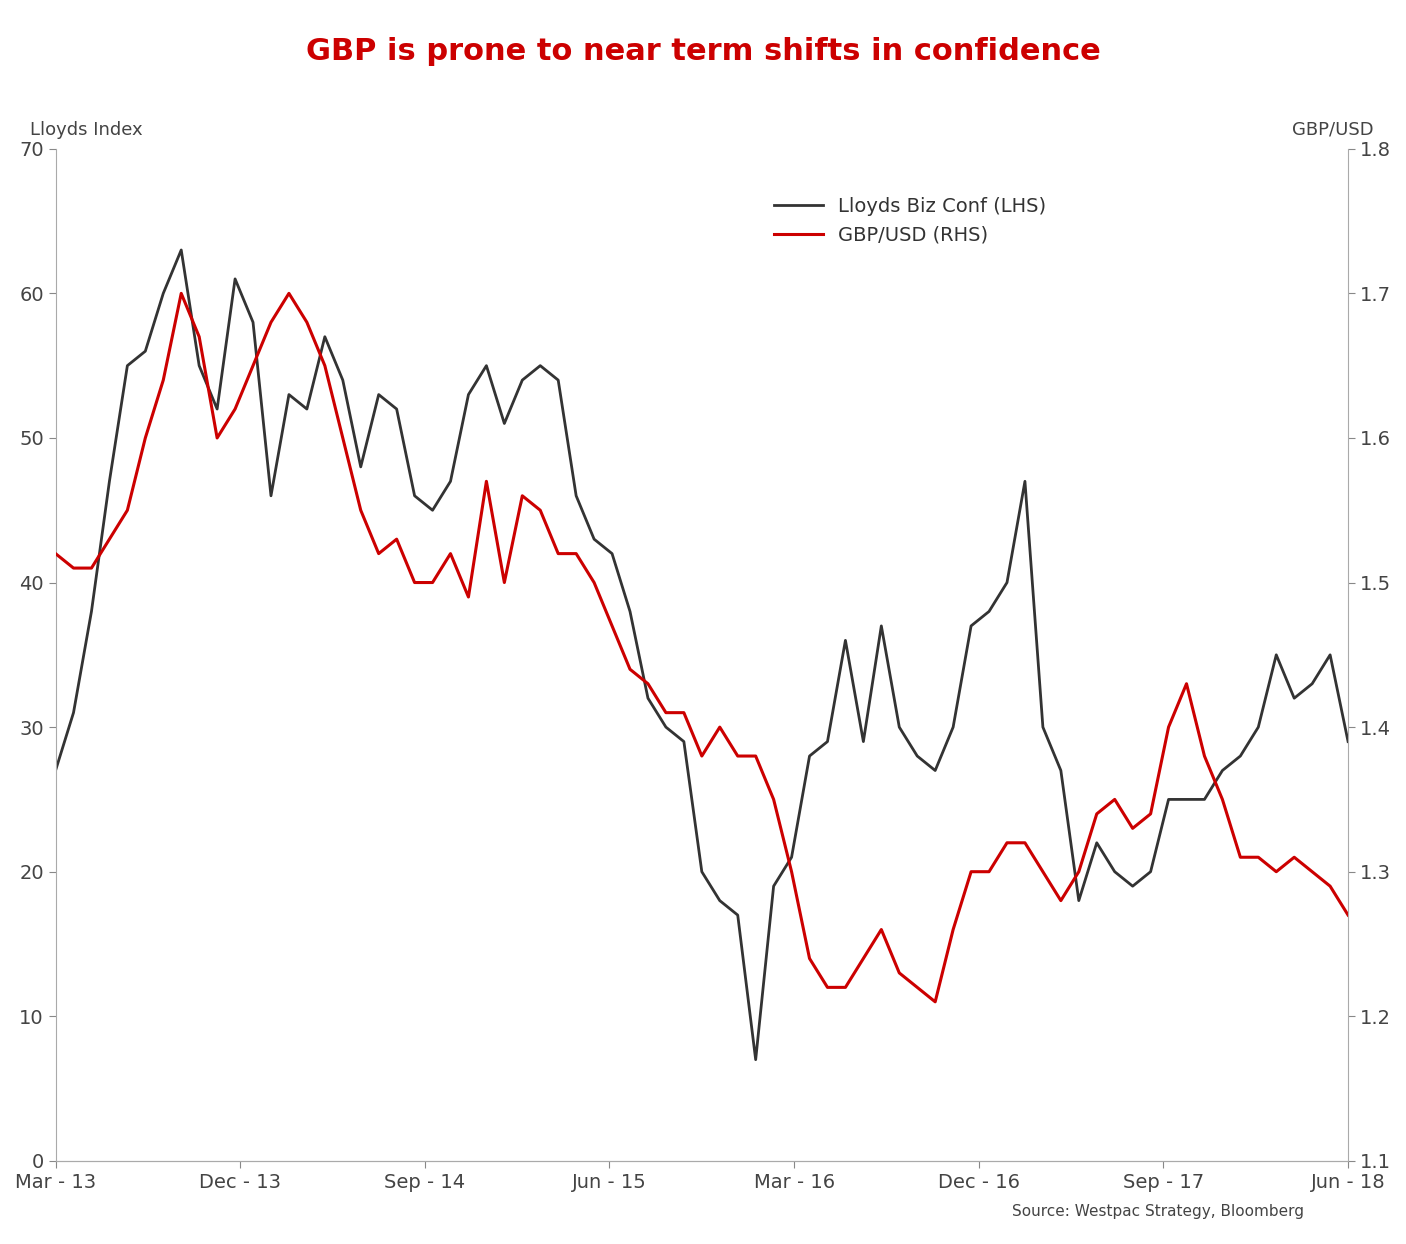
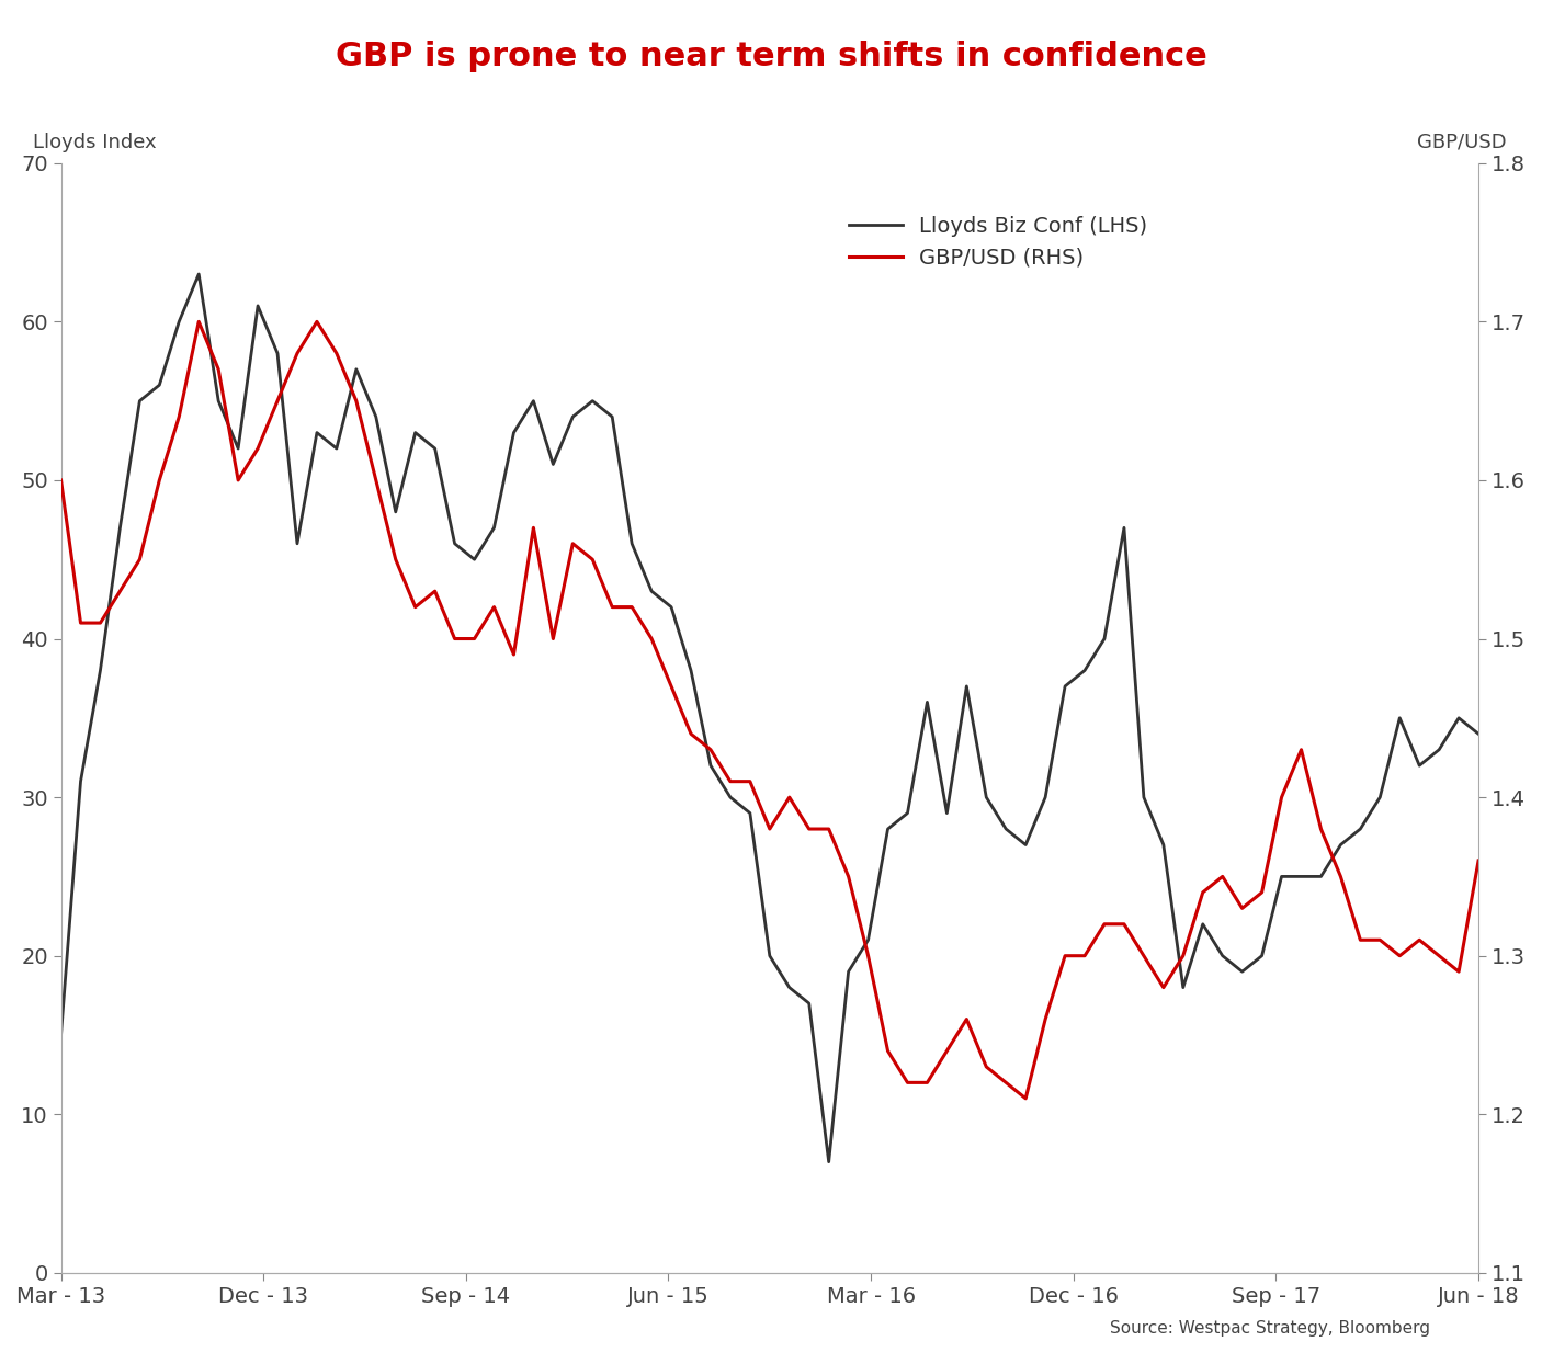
Lloyds Biz Conf (LHS)/Mar - 13: 27 -> 15
GBP/USD (RHS)/Mar - 13: 1.52 -> 1.60
Lloyds Biz Conf (LHS)/Jun - 18: 29 -> 34
GBP/USD (RHS)/Jun - 18: 1.27 -> 1.36
